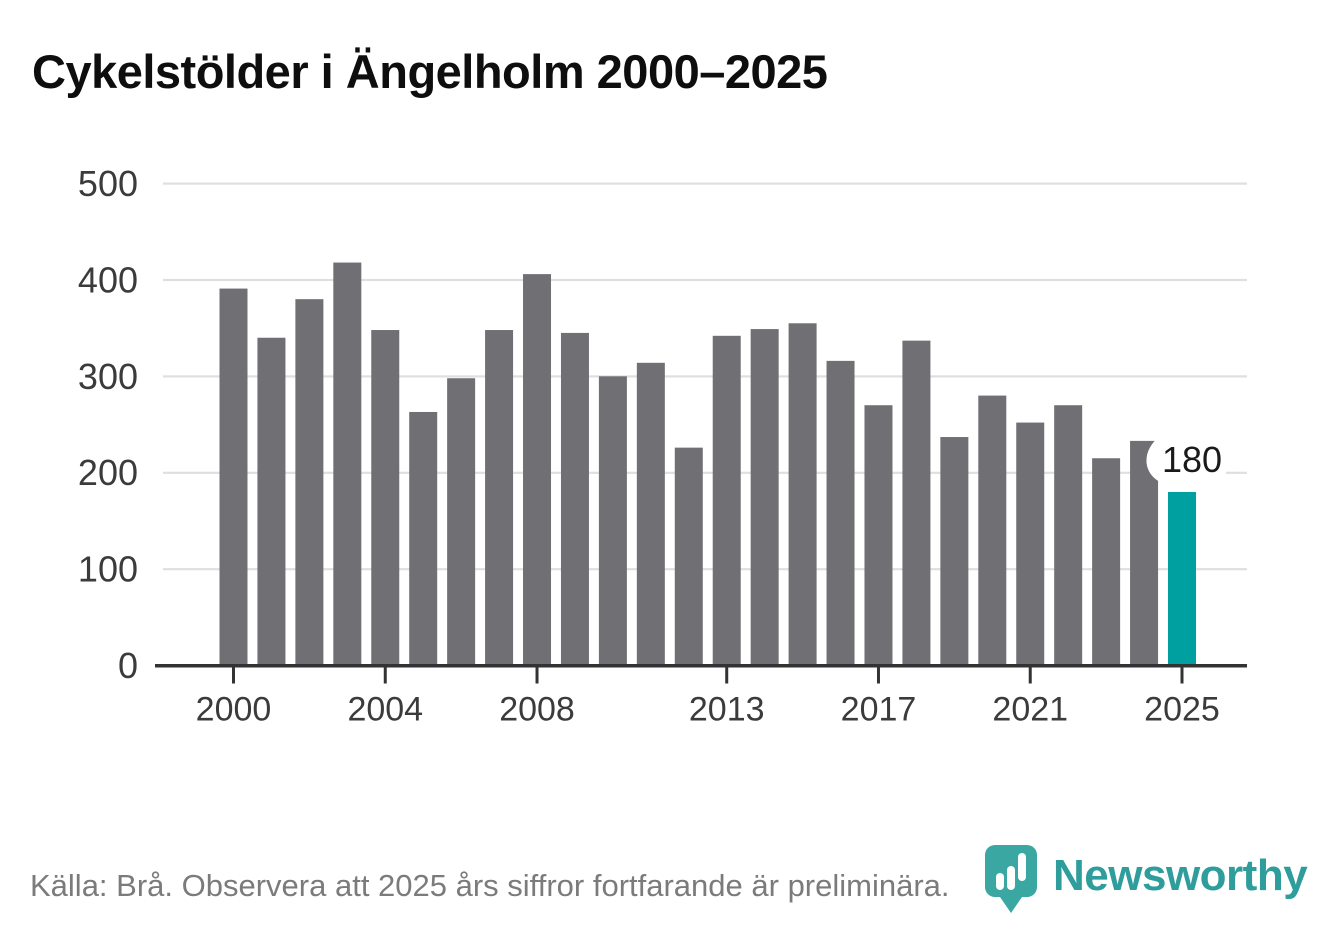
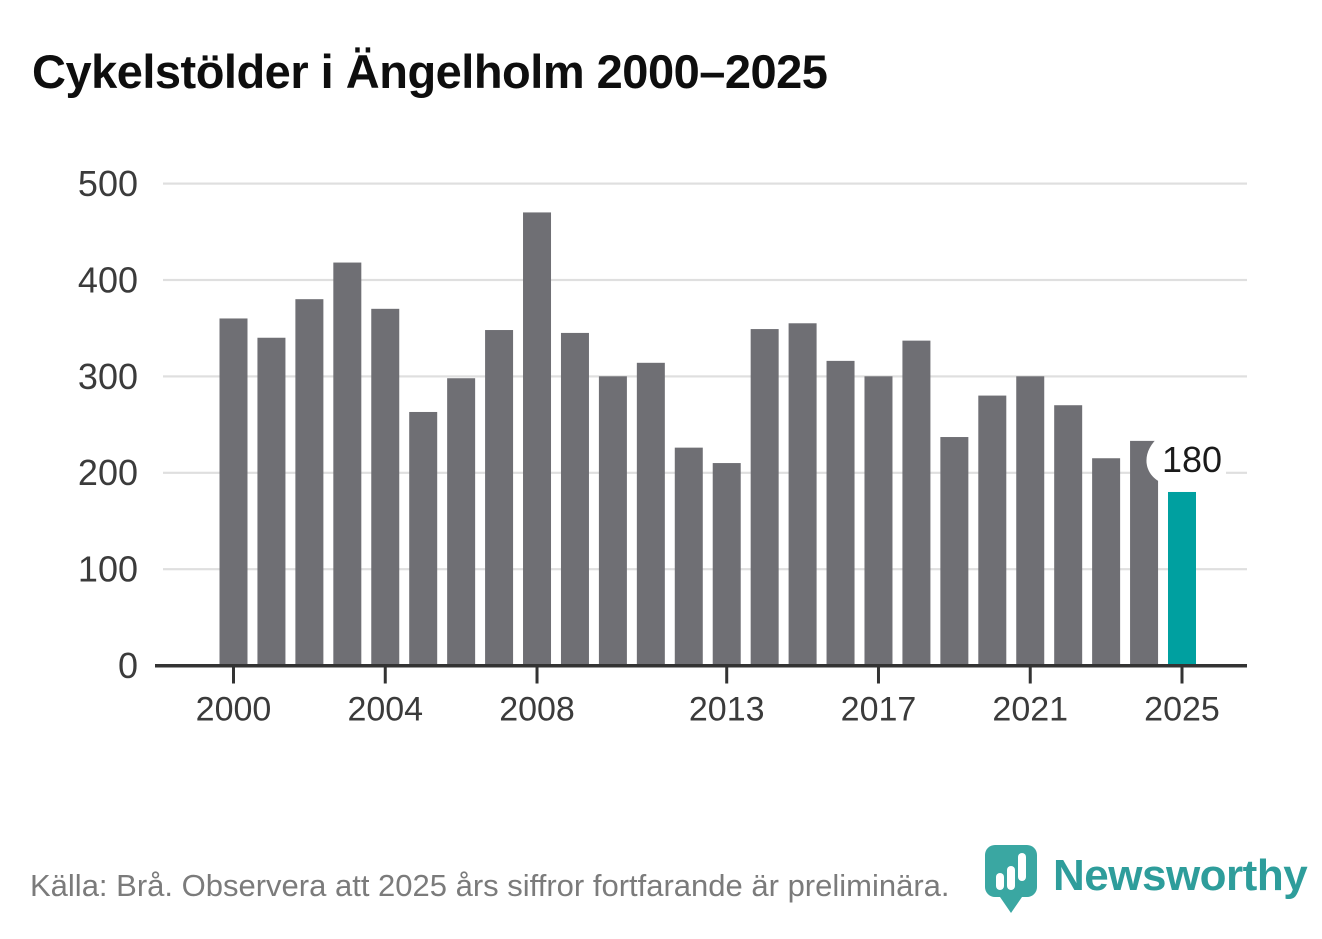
2000: 390 -> 360
2004: 350 -> 370
2008: 410 -> 470
2013: 340 -> 210
2017: 270 -> 300
2021: 250 -> 300
